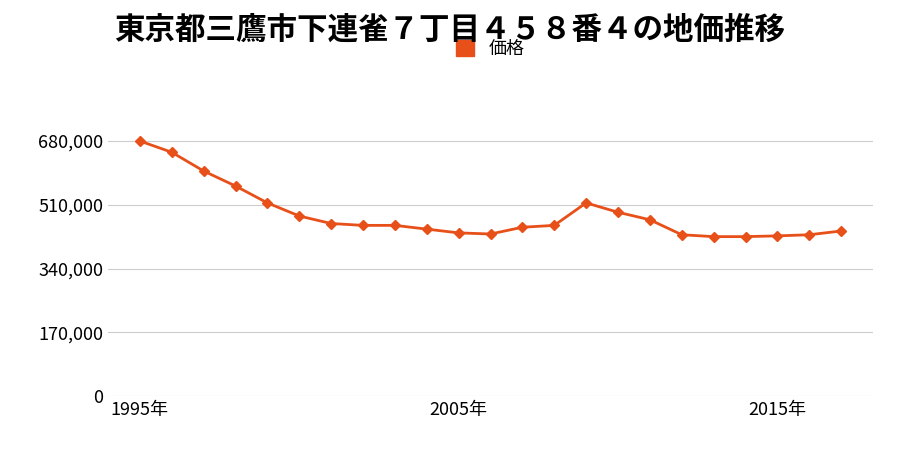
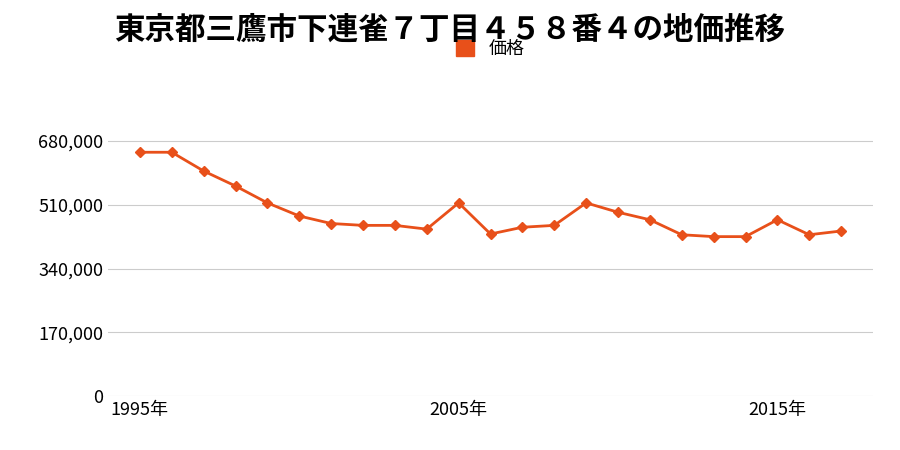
1995年: 680,000 -> 650,000
2005年: 435,000 -> 515,000
2015年: 427,000 -> 470,000
